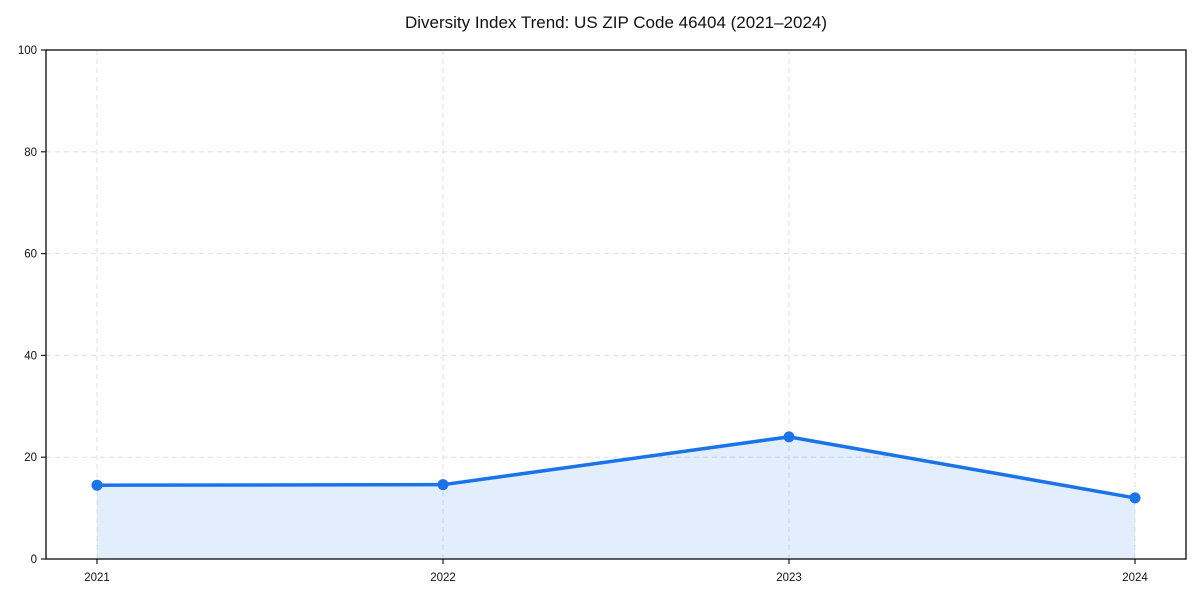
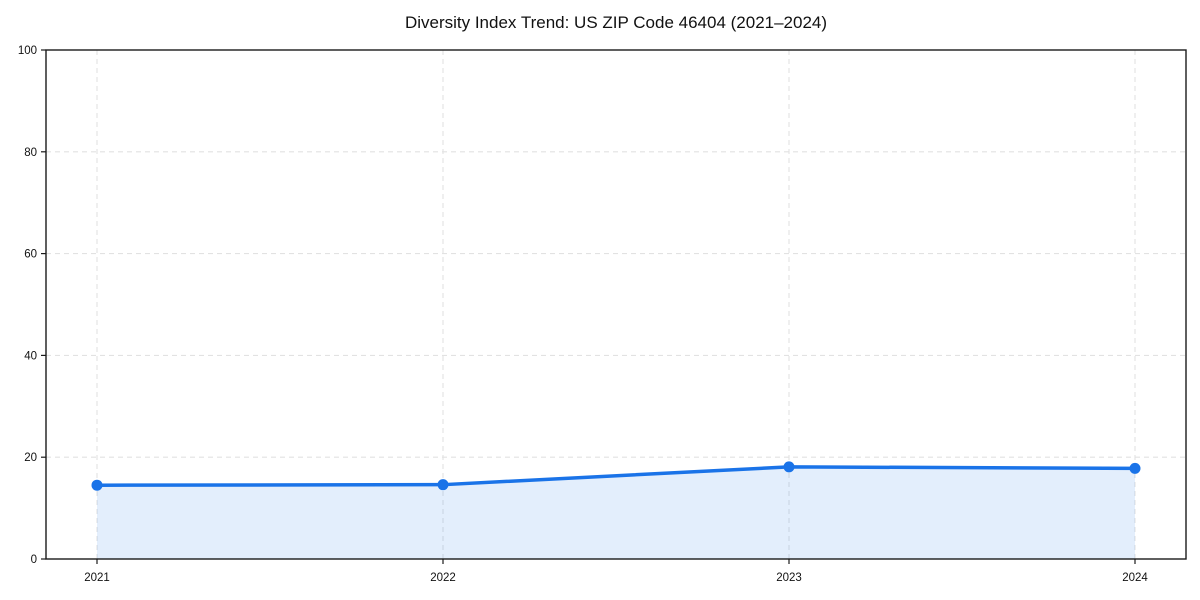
2023: 24 -> 18
2024: 12 -> 18
